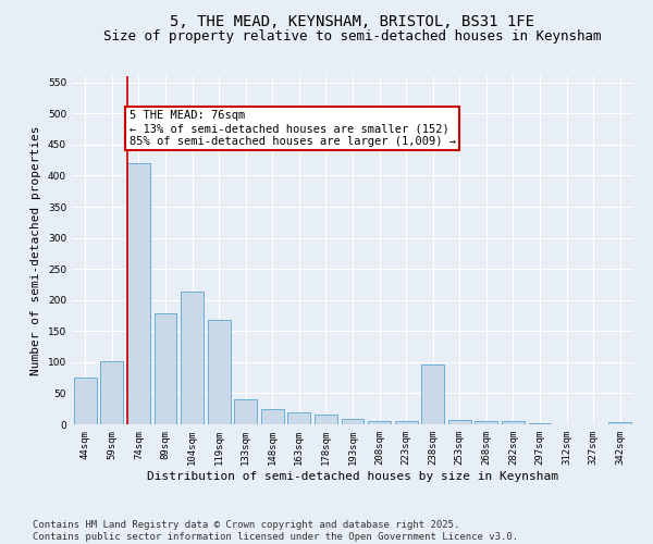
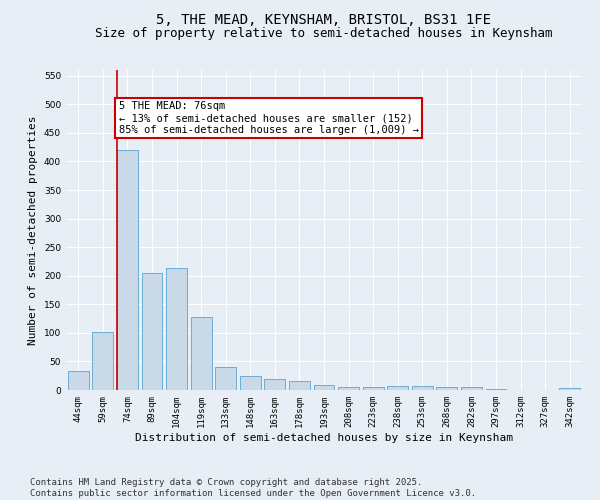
44sqm: 76 -> 33
89sqm: 178 -> 204
119sqm: 168 -> 127
238sqm: 96 -> 7
